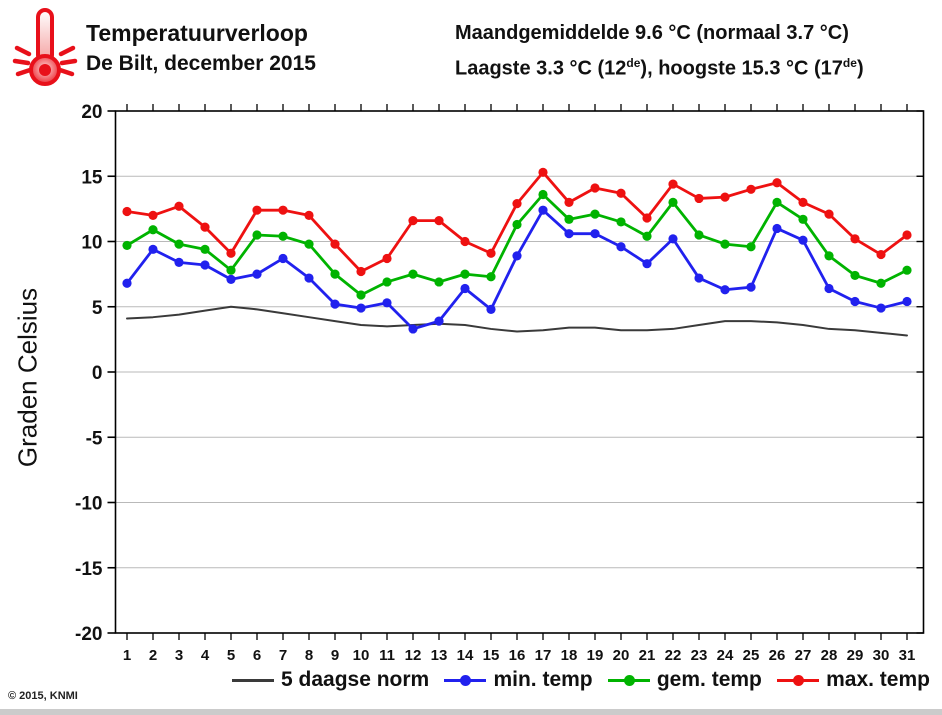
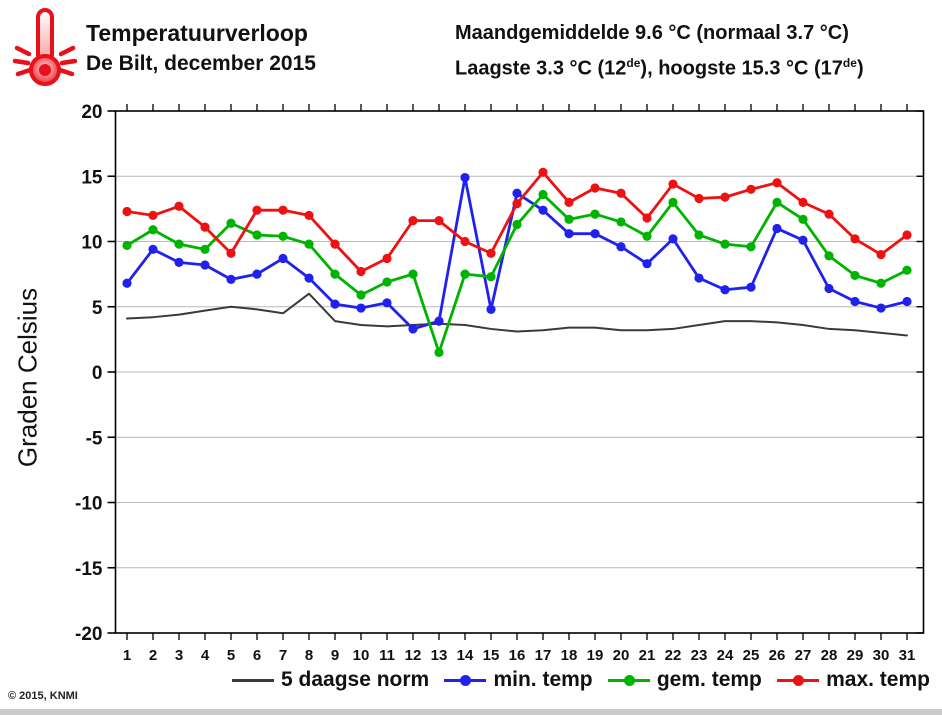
gem. temp/5: 7.8 -> 11.4
5 daagse norm/8: 4.2 -> 6.0
gem. temp/13: 6.9 -> 1.5
min. temp/14: 6.4 -> 14.9
min. temp/16: 8.9 -> 13.7
